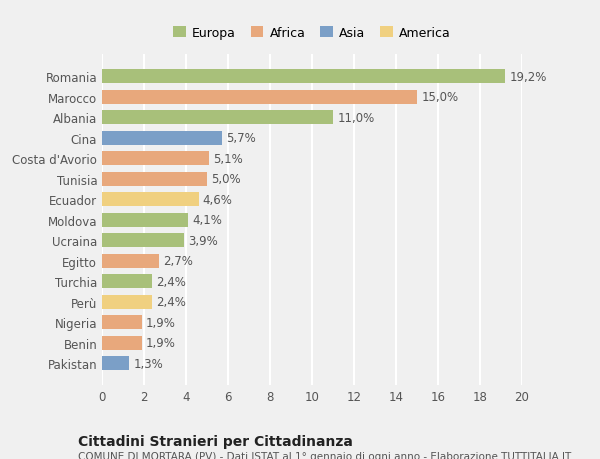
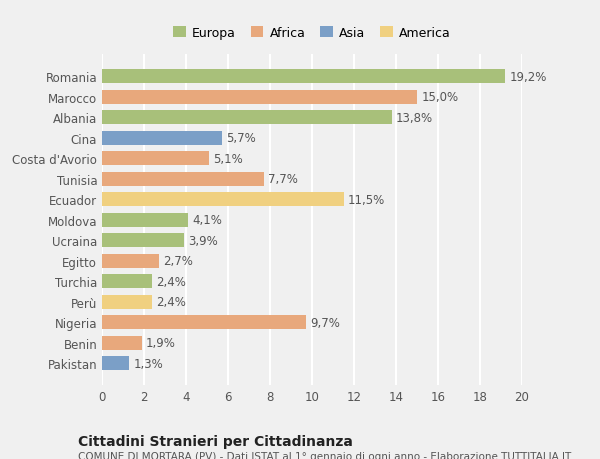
Albania: 11,0% -> 13,8%
Tunisia: 5,0% -> 7,7%
Ecuador: 4,6% -> 11,5%
Nigeria: 1,9% -> 9,7%
